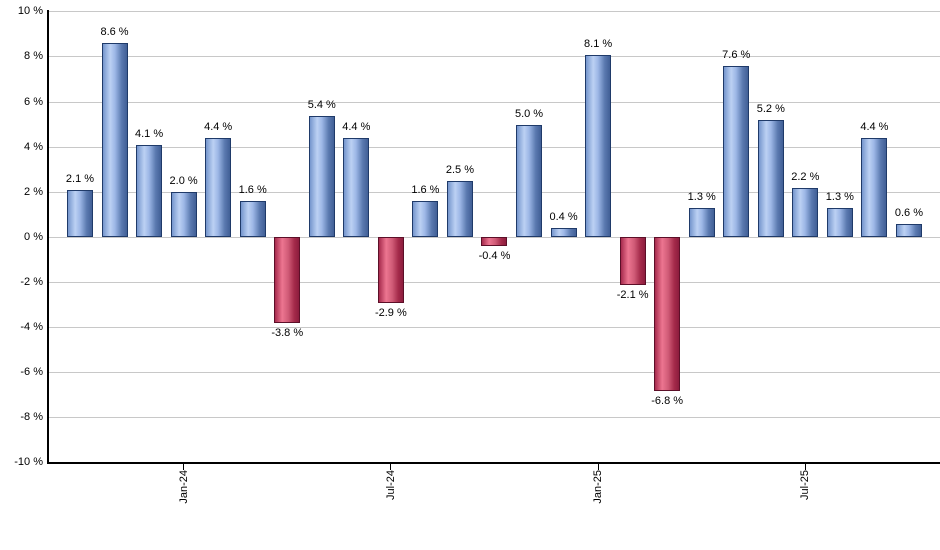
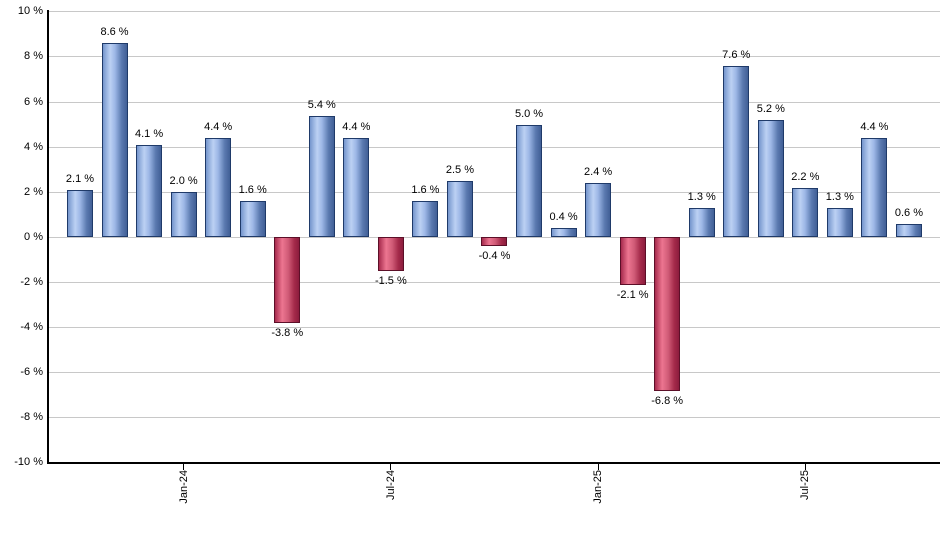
Jul-24: -2.9 -> -1.5
Jan-25: 8.1 -> 2.4
